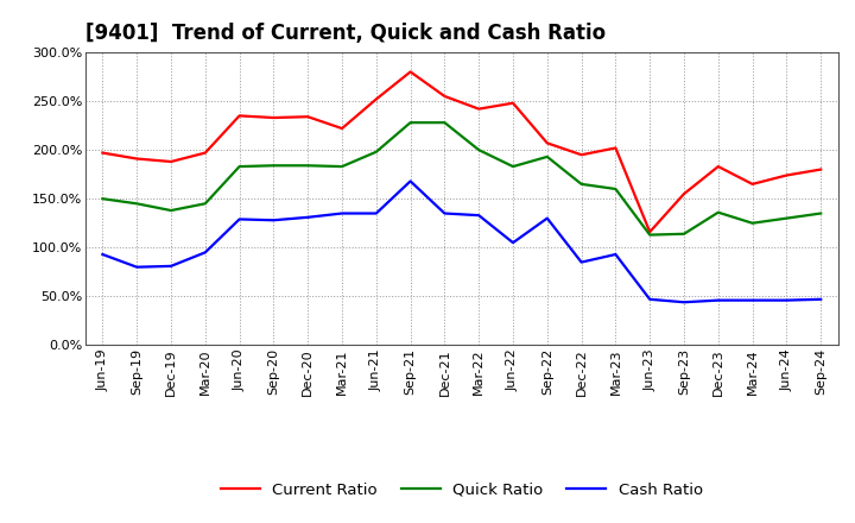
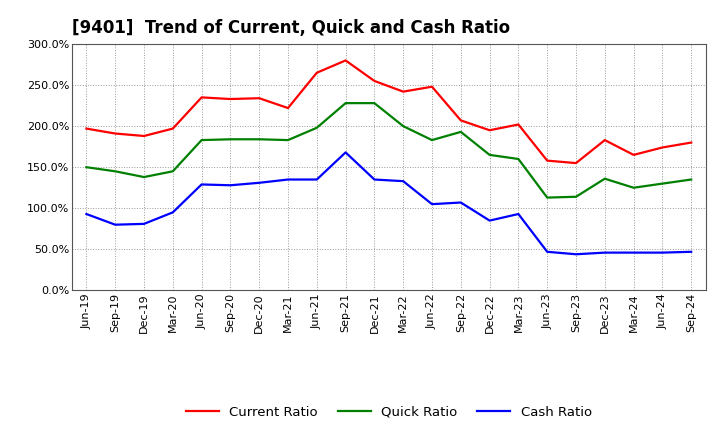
Current Ratio/Jun-21: 252% -> 265%
Cash Ratio/Sep-22: 130% -> 107%
Current Ratio/Jun-23: 116% -> 158%
